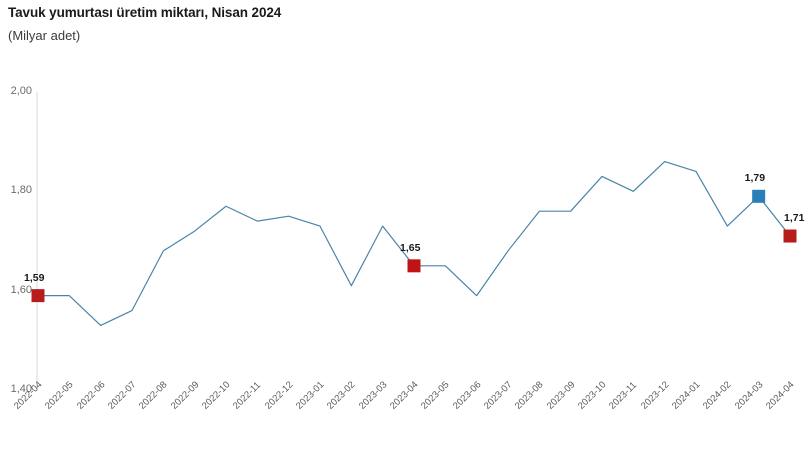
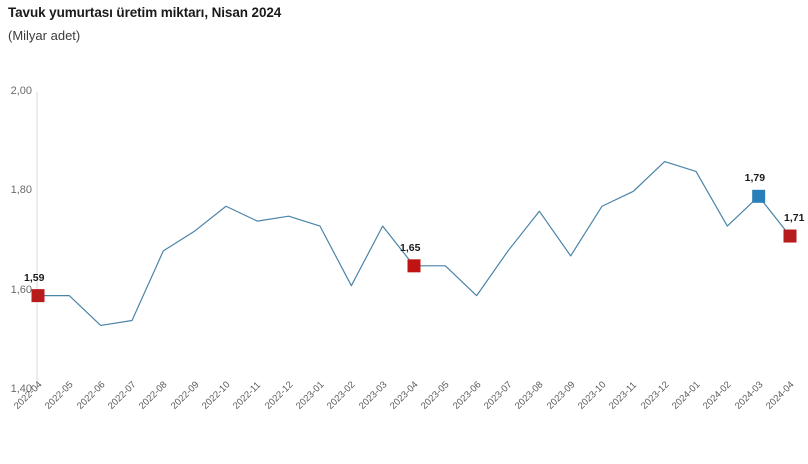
2022-07: 1,56 -> 1,54
2023-09: 1,76 -> 1,67
2023-10: 1,83 -> 1,77
